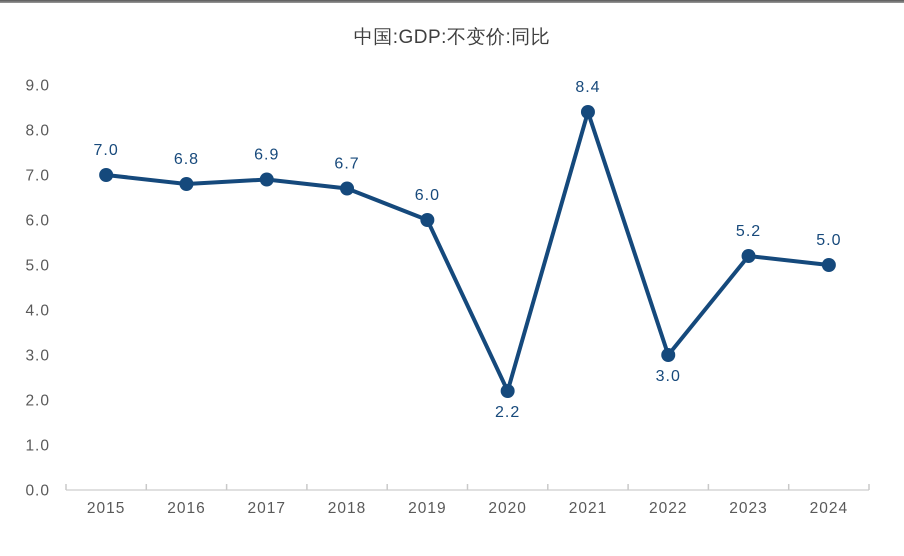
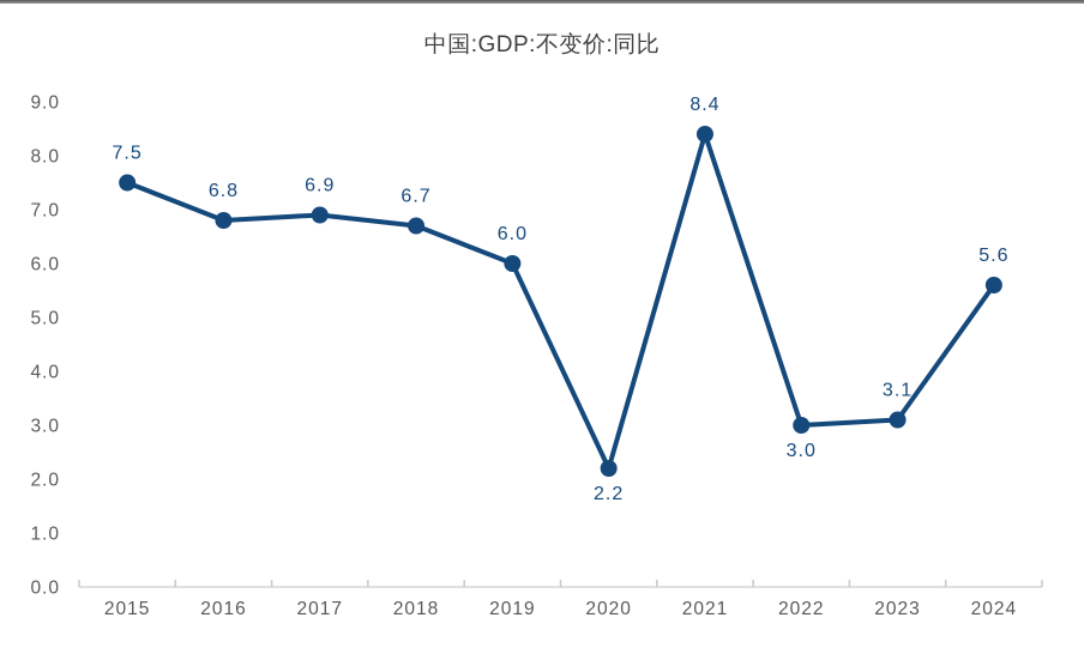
2015: 7.0 -> 7.5
2023: 5.2 -> 3.1
2024: 5.0 -> 5.6
